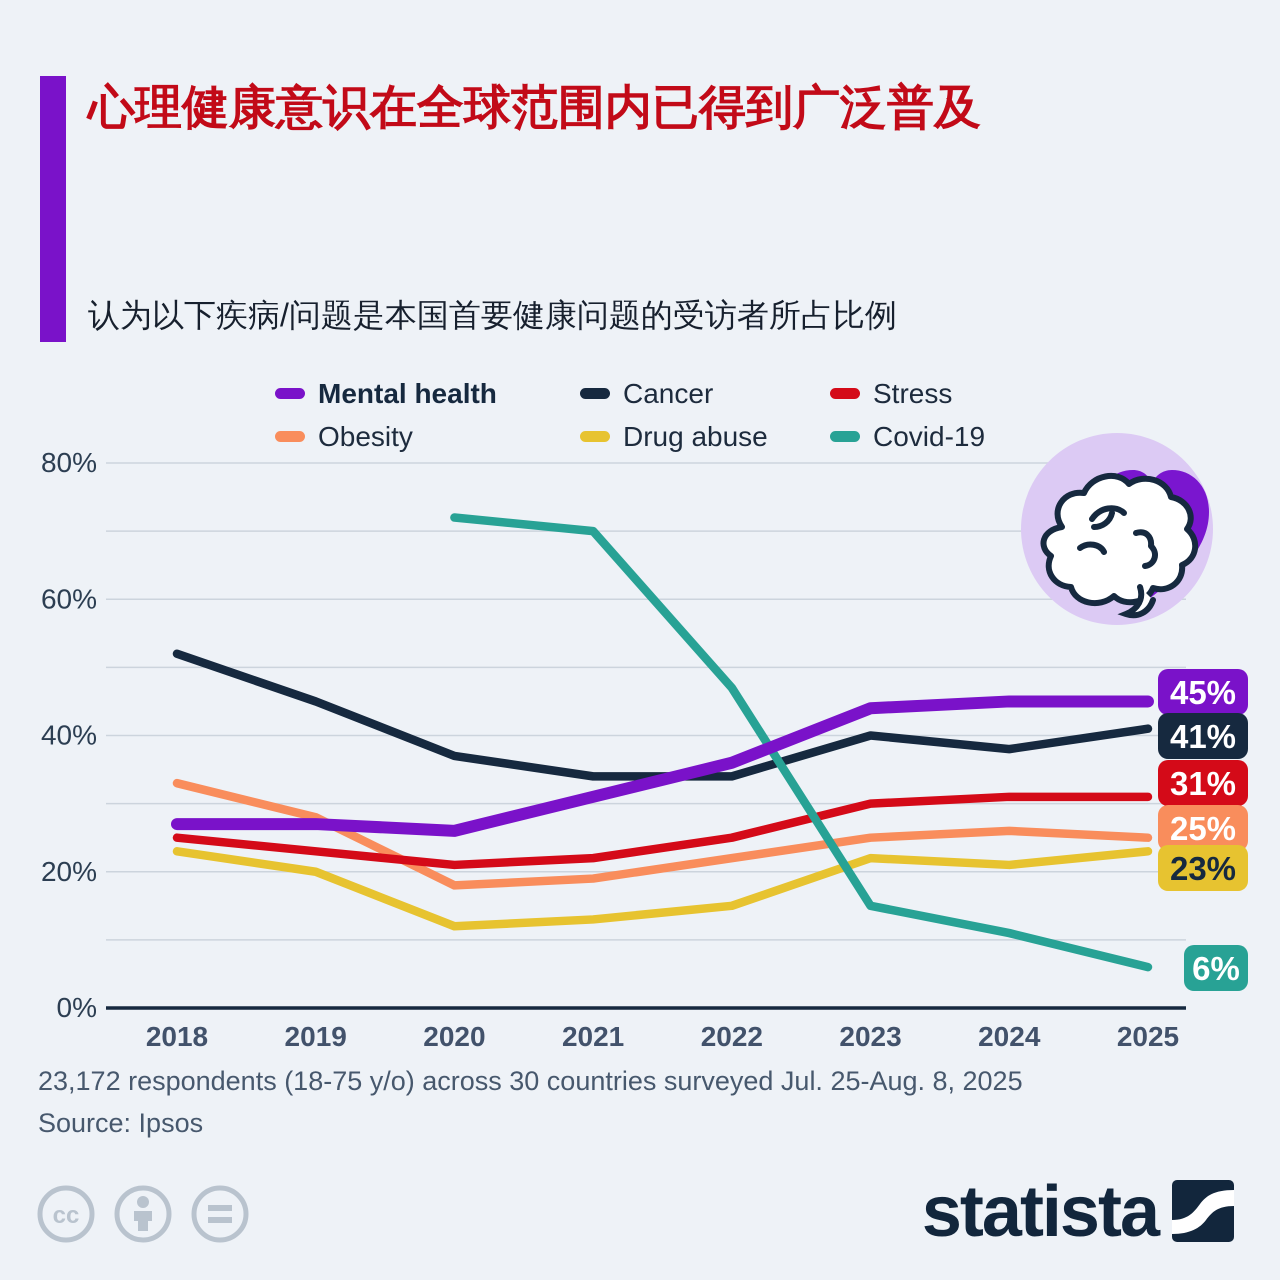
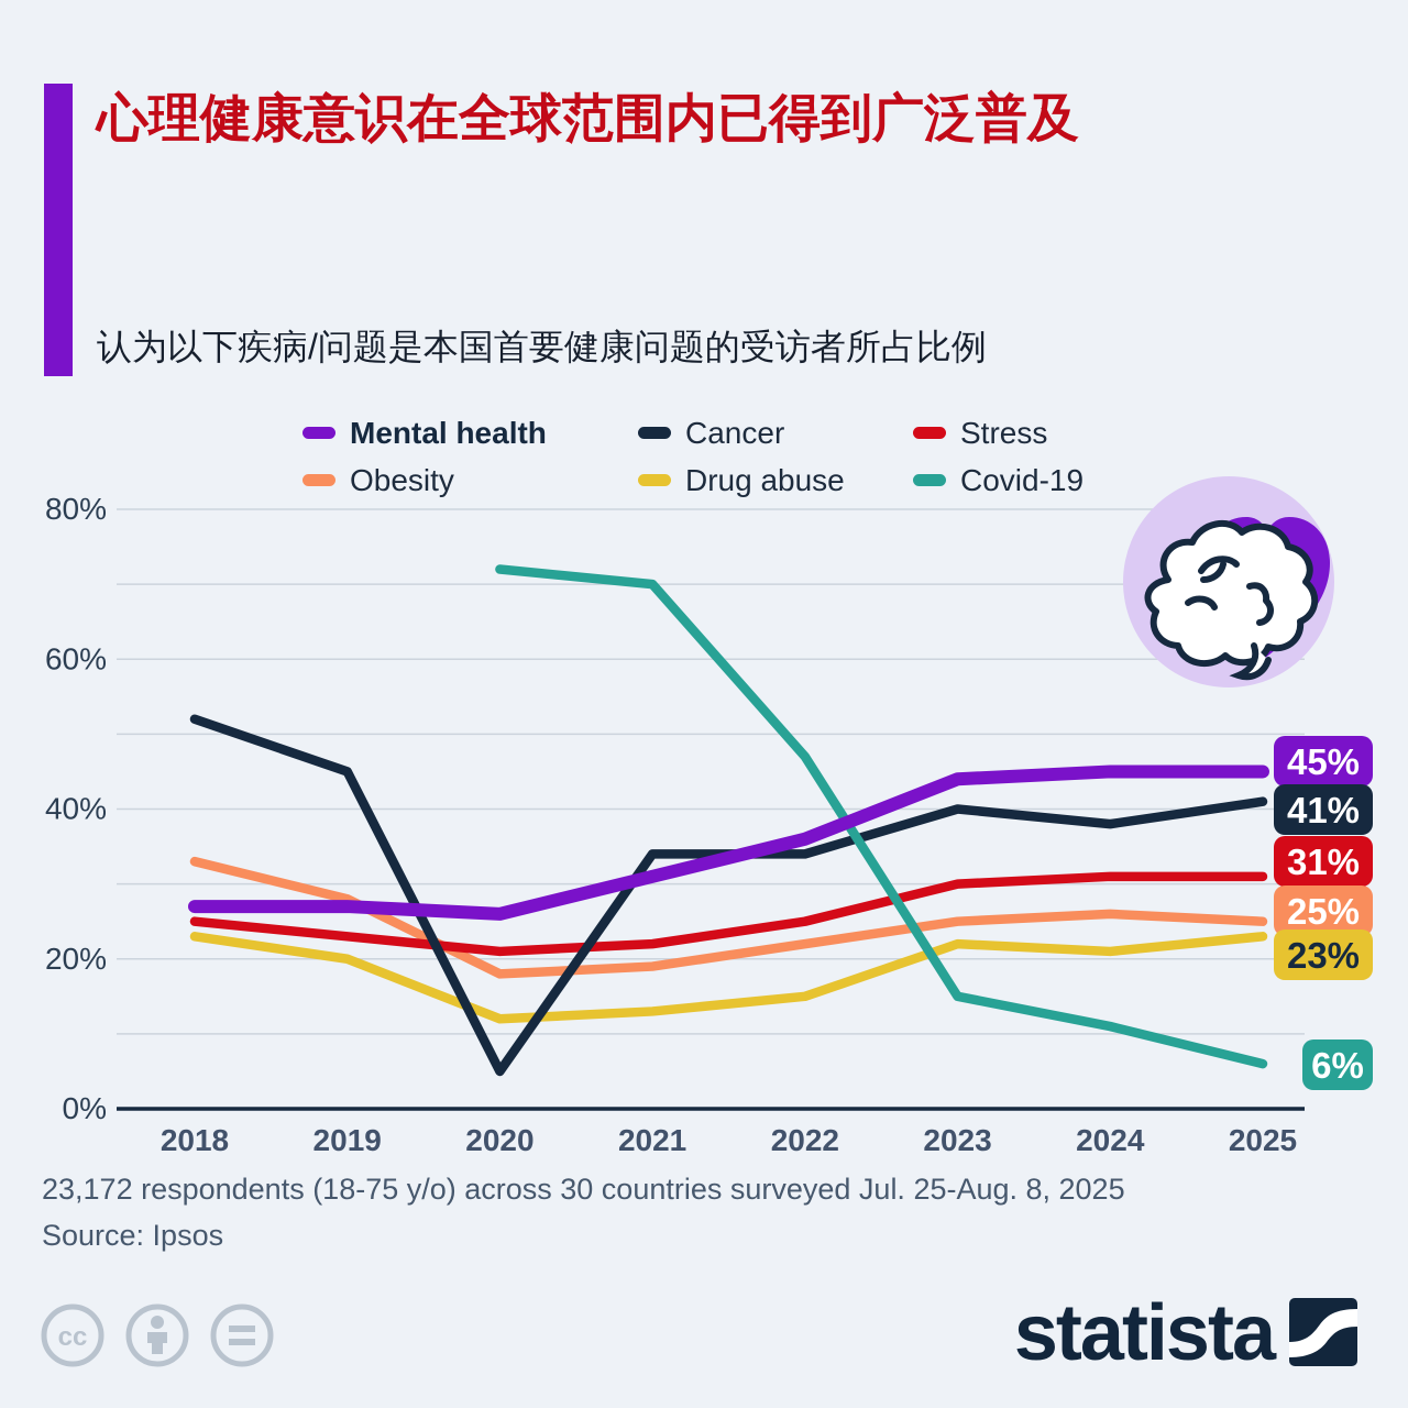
Cancer/2020: 37% -> 5%
